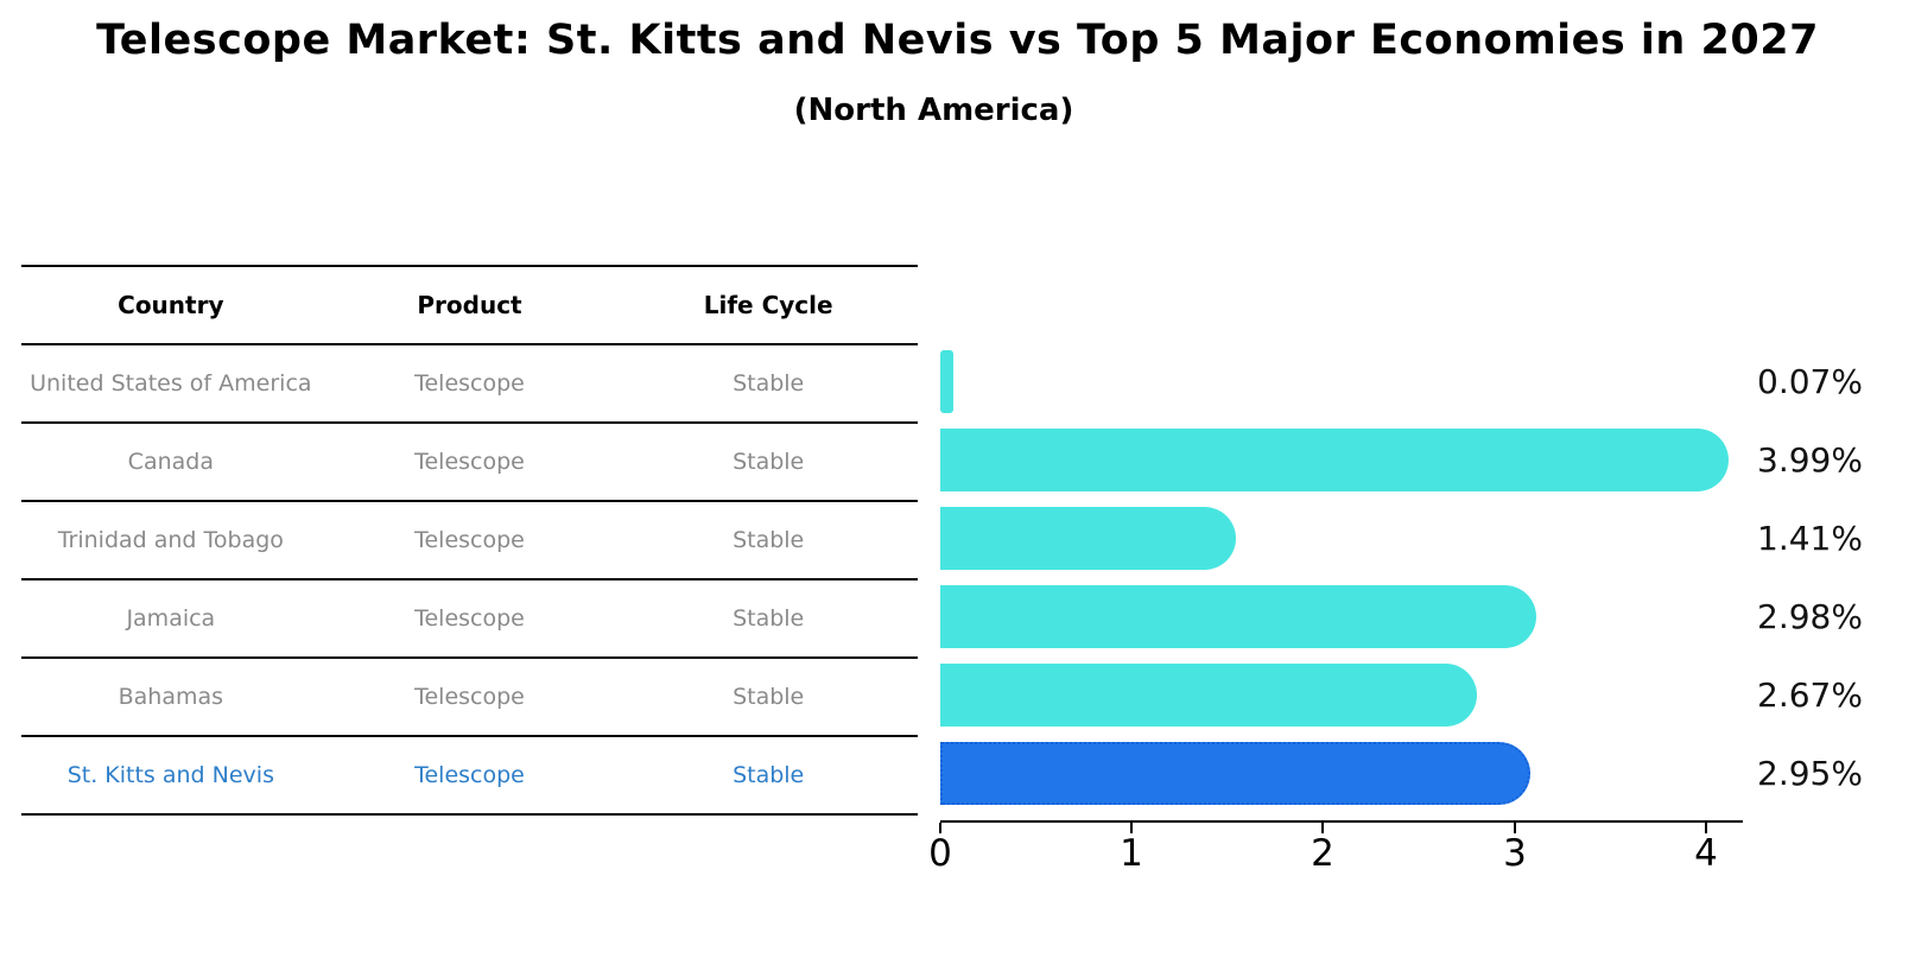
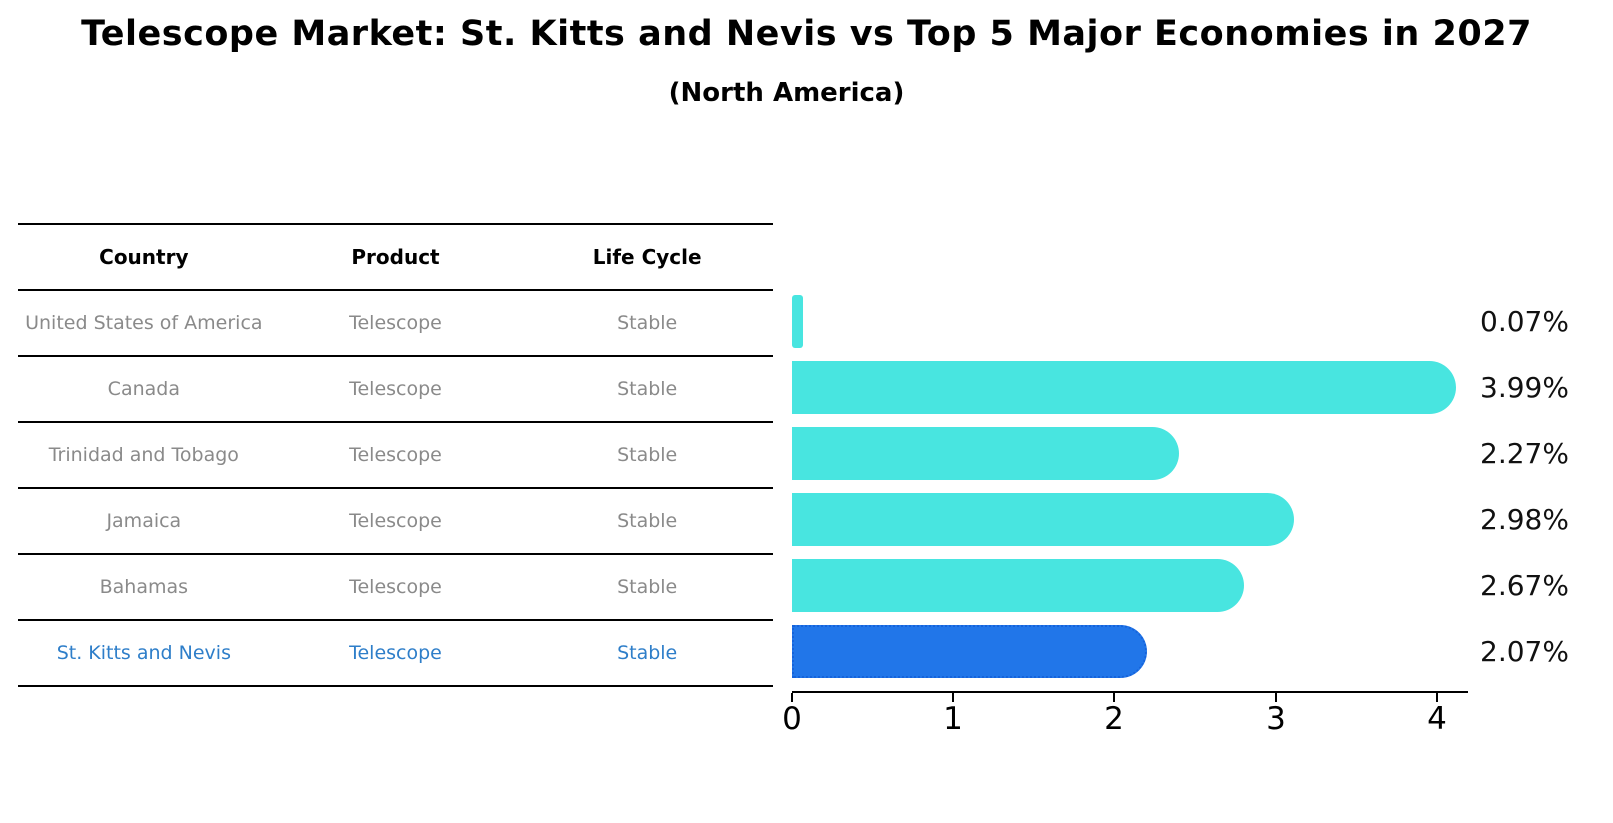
Trinidad and Tobago: 1.41% -> 2.27%
St. Kitts and Nevis: 2.95% -> 2.07%
